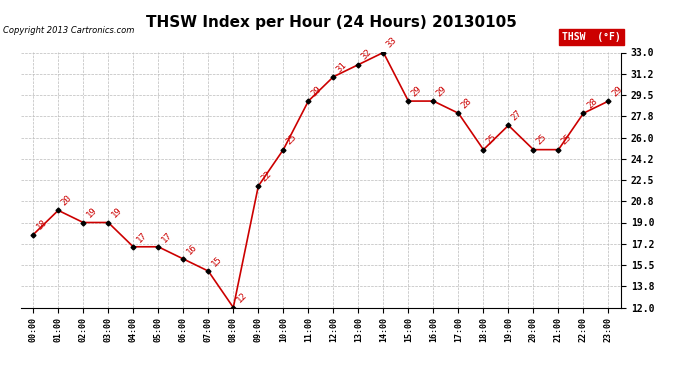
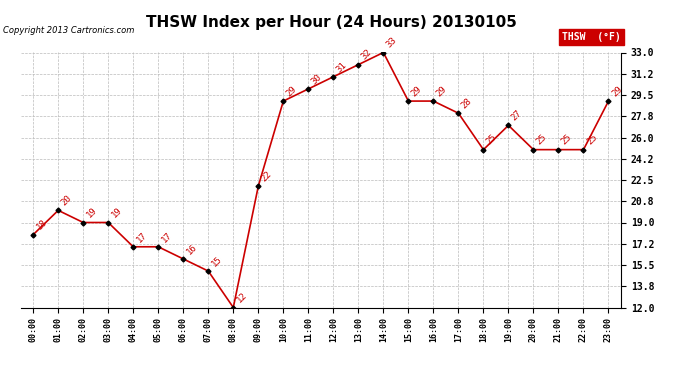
10:00: 25 -> 29
11:00: 29 -> 30
22:00: 28 -> 25
